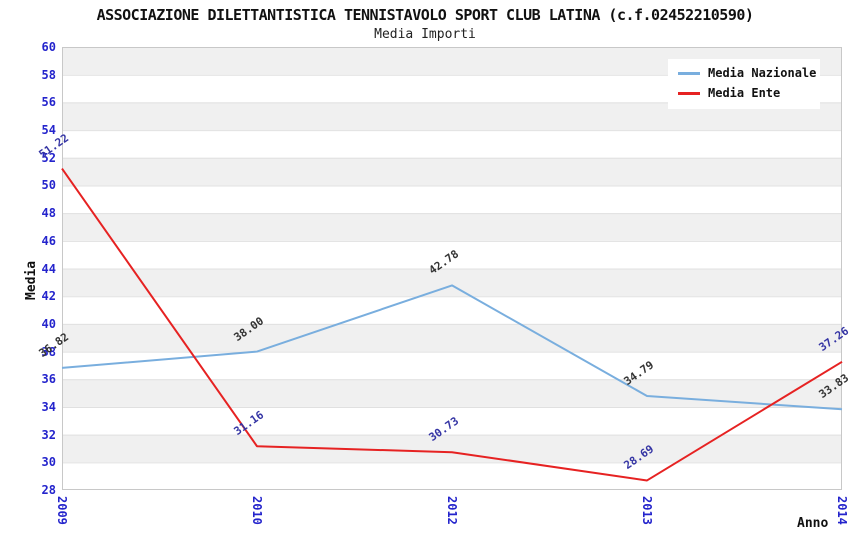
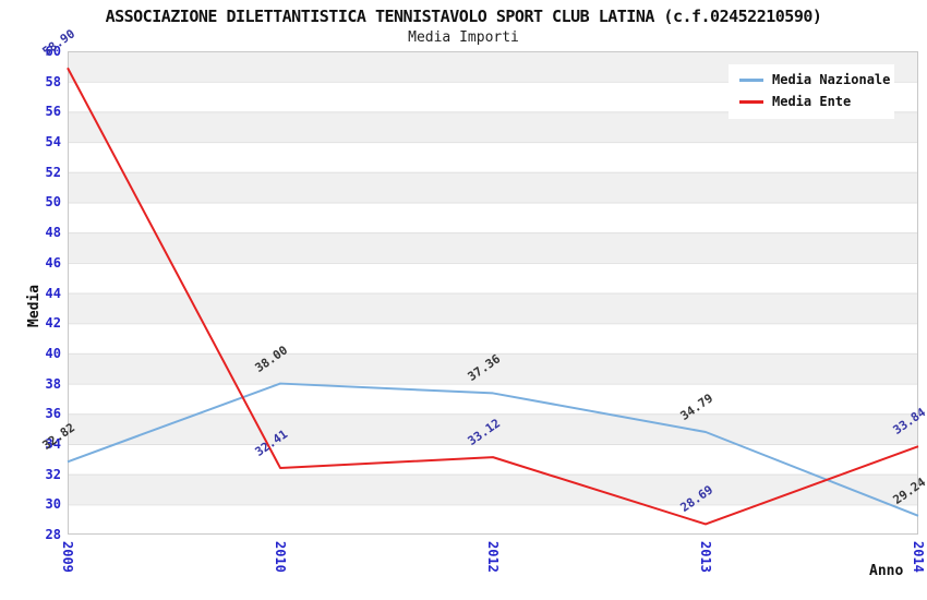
Media Nazionale/2009: 36.82 -> 32.82
Media Ente/2009: 51.22 -> 58.90
Media Ente/2010: 31.16 -> 32.41
Media Nazionale/2012: 42.78 -> 37.36
Media Ente/2012: 30.73 -> 33.12
Media Nazionale/2014: 33.83 -> 29.24
Media Ente/2014: 37.26 -> 33.84
